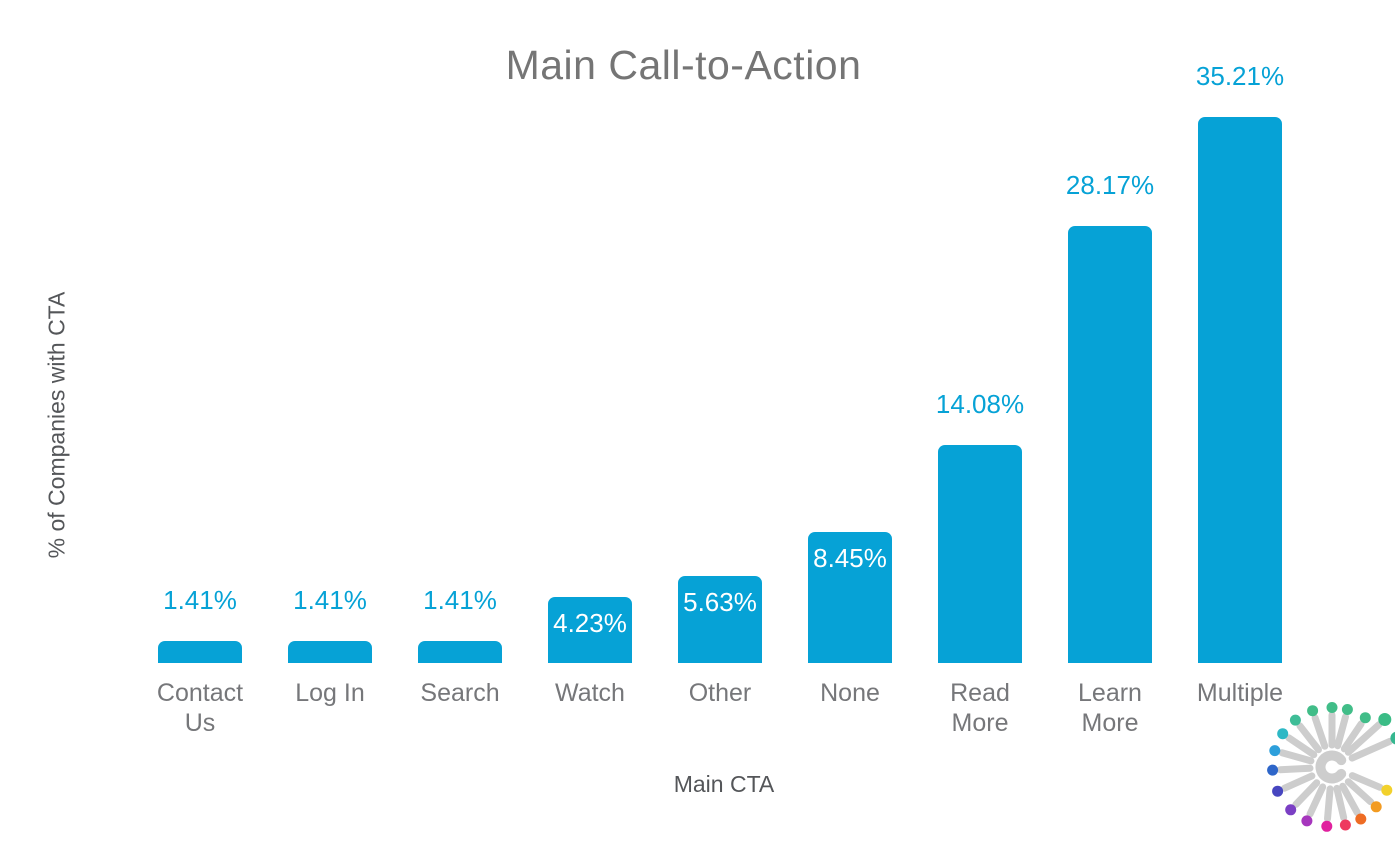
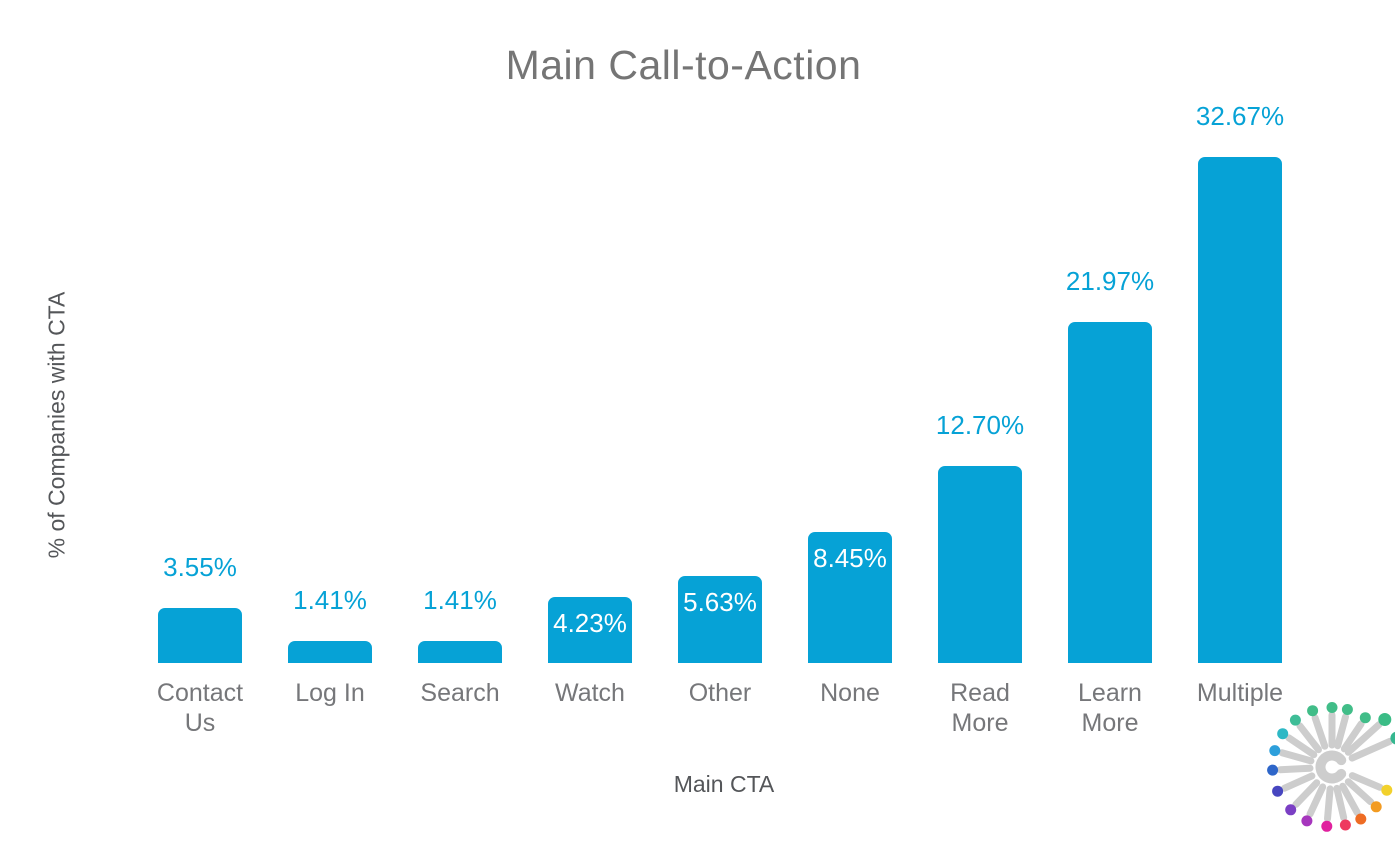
Contact Us: 1.41% -> 3.55%
Read More: 14.08% -> 12.70%
Learn More: 28.17% -> 21.97%
Multiple: 35.21% -> 32.67%
